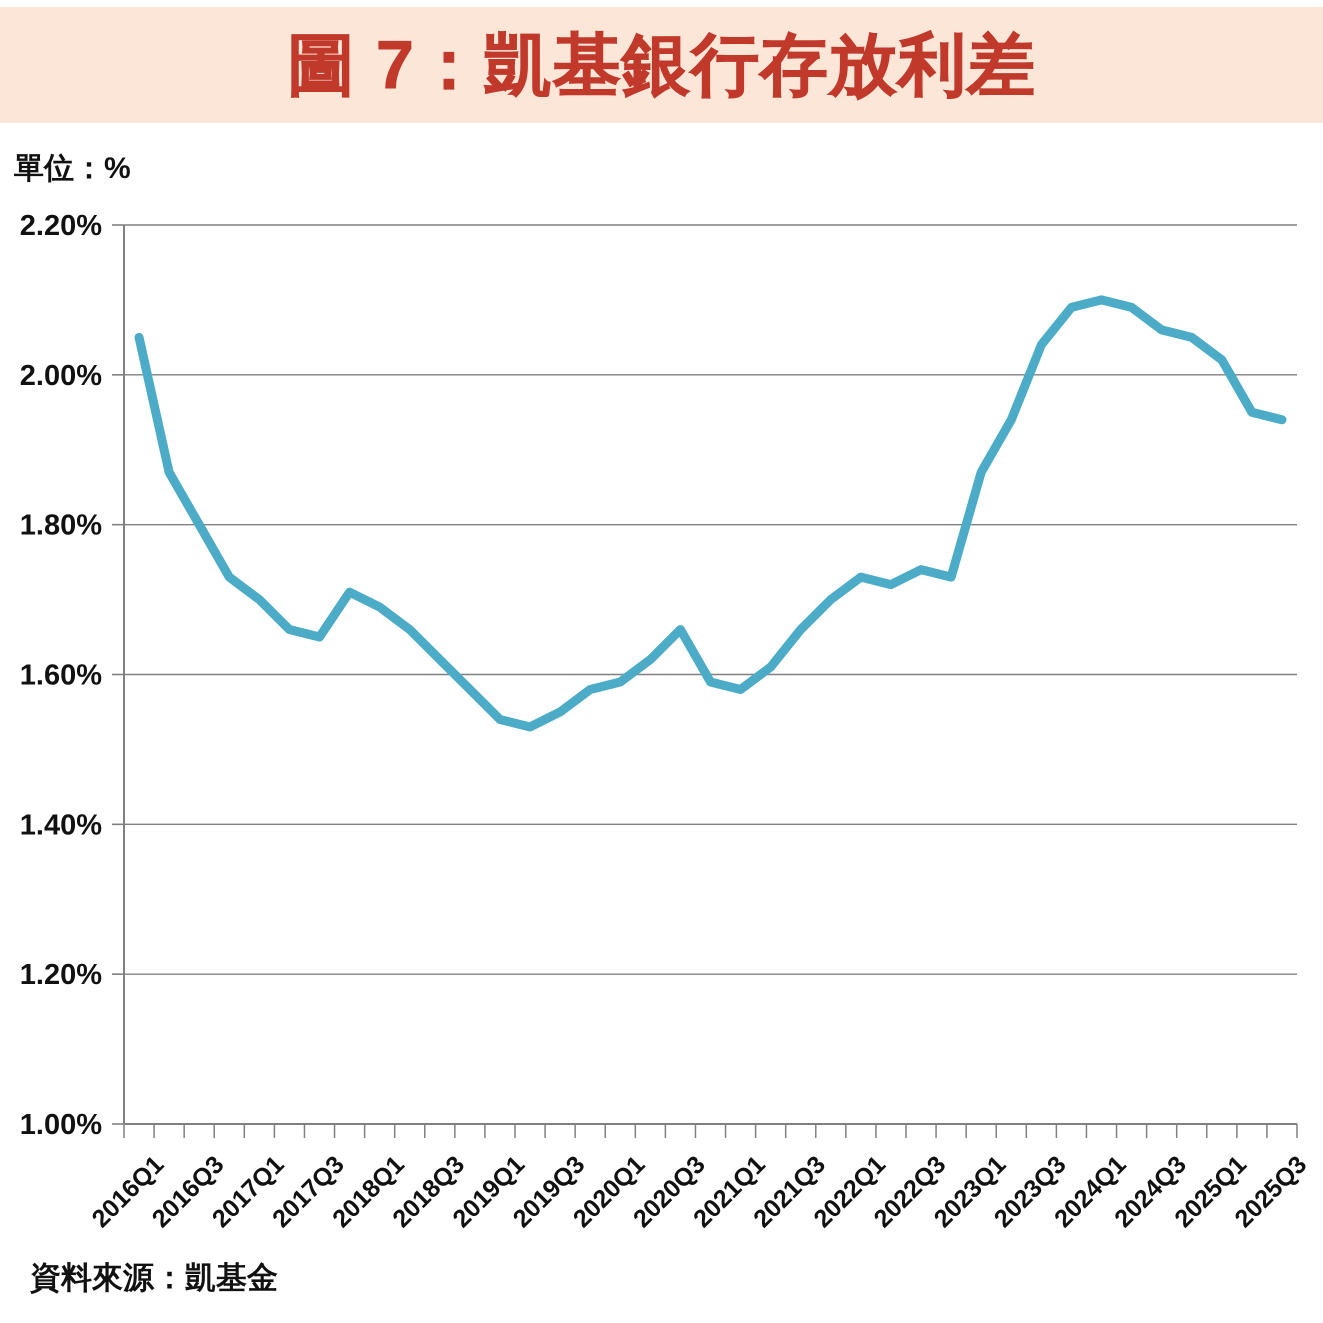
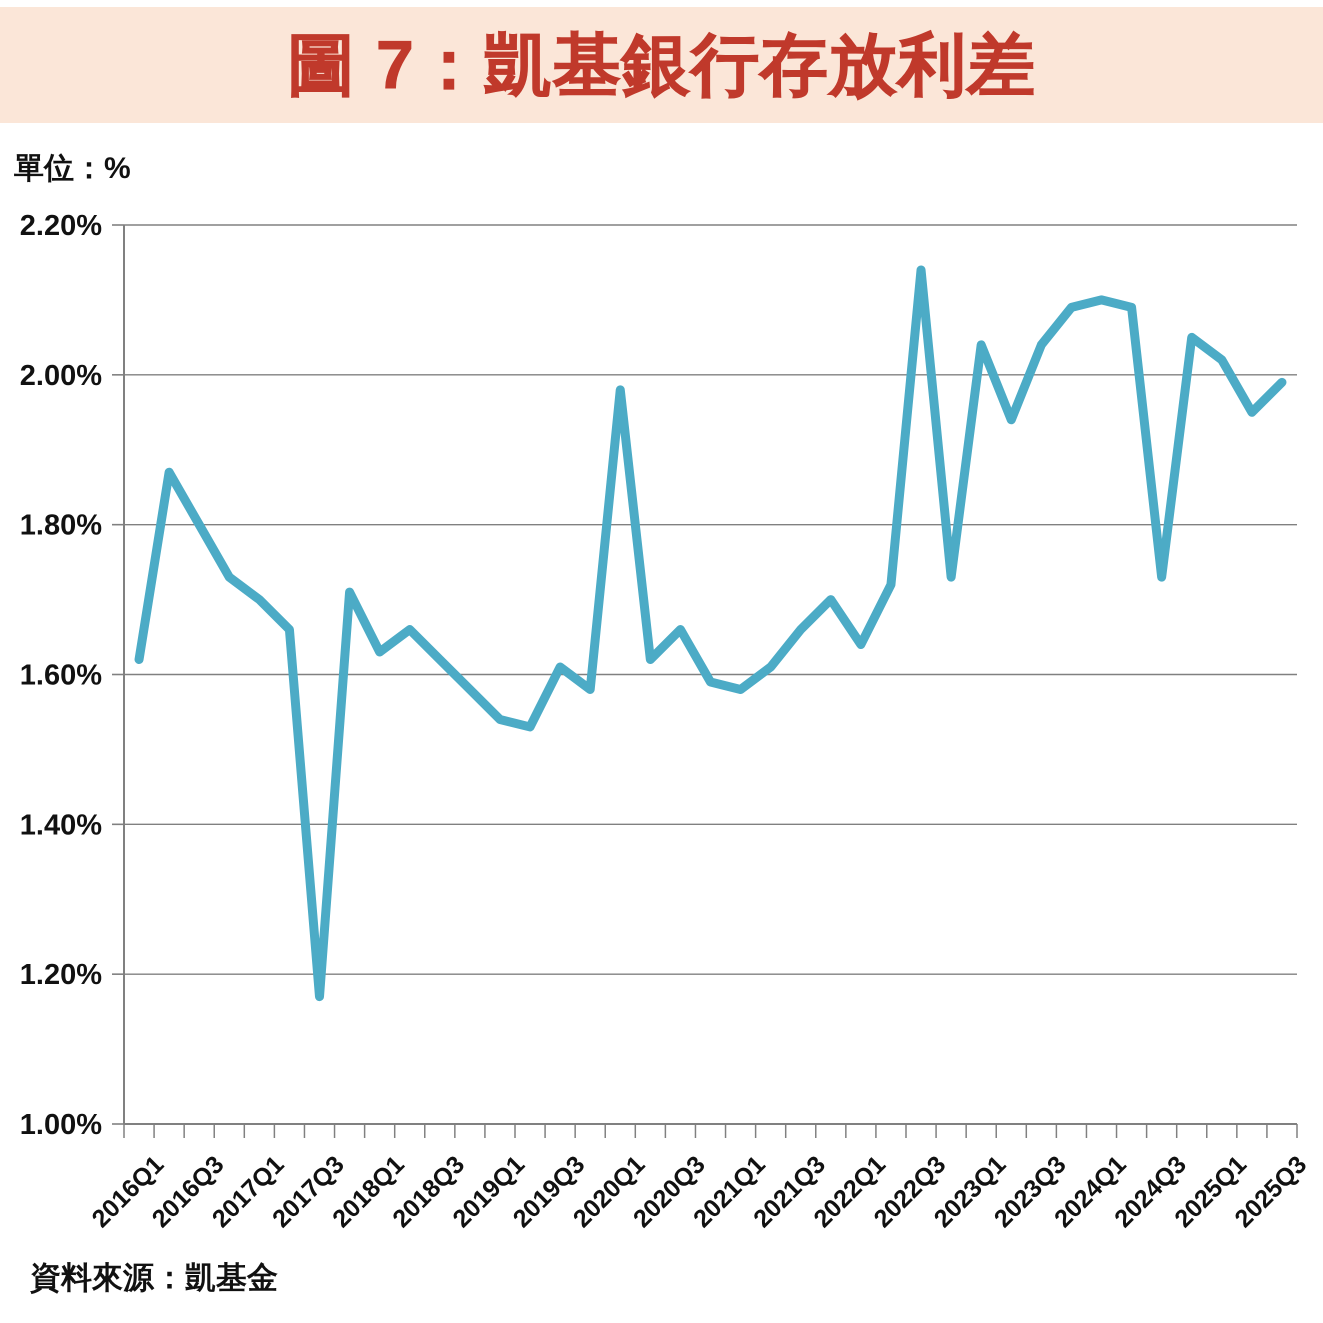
2016Q1: 2.05% -> 1.62%
2017Q3: 1.65% -> 1.17%
2018Q1: 1.69% -> 1.63%
2019Q3: 1.55% -> 1.61%
2020Q1: 1.59% -> 1.98%
2022Q1: 1.73% -> 1.64%
2022Q3: 1.74% -> 2.14%
2023Q1: 1.87% -> 2.04%
2024Q3: 2.06% -> 1.73%
2025Q3: 1.94% -> 1.99%
